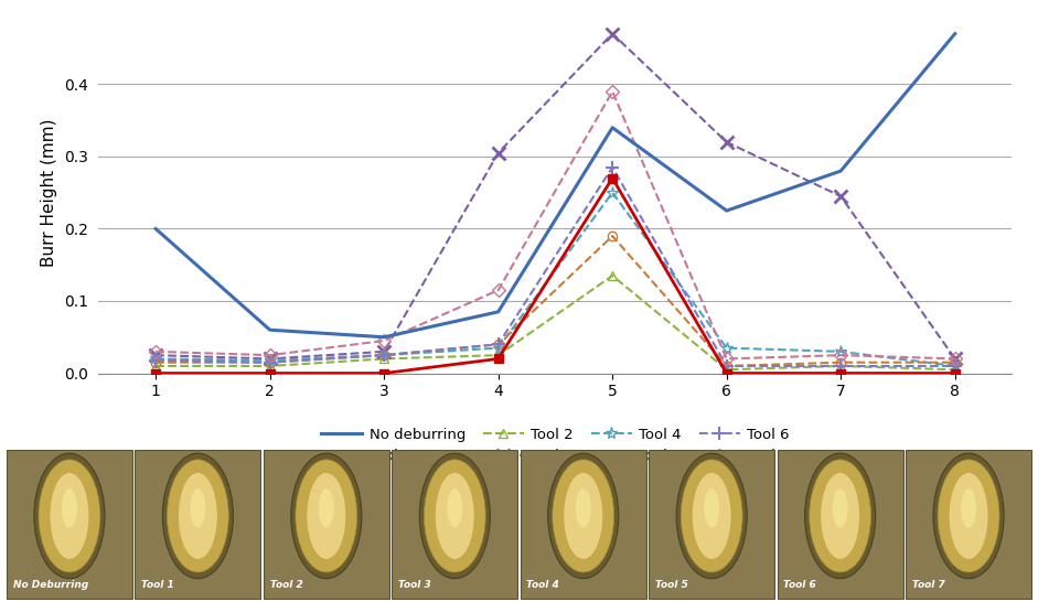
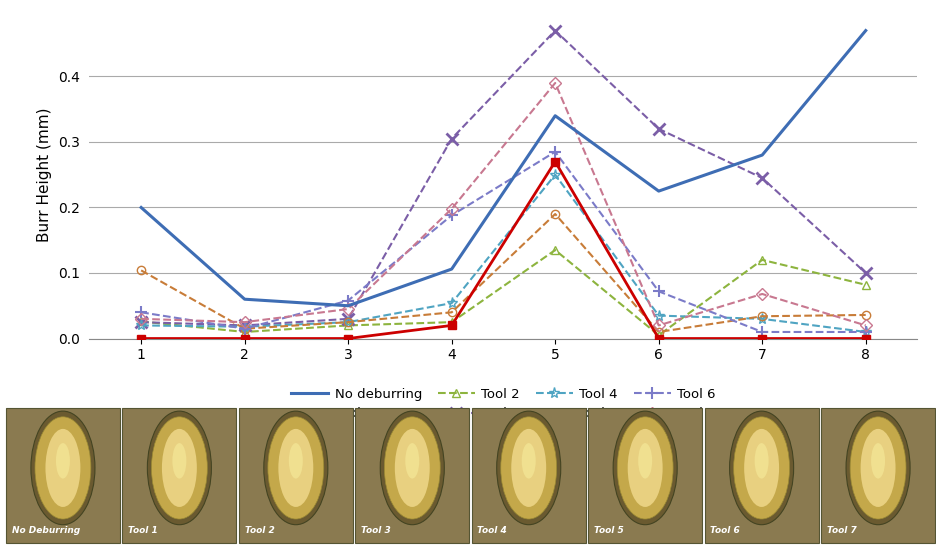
Tool 2/1: 0.010 -> 0.026
Tool 5/1: 0.015 -> 0.104
Tool 6/1: 0.018 -> 0.040
Tool 6/3: 0.025 -> 0.058
No deburring/4: 0.085 -> 0.106
Tool 4/4: 0.035 -> 0.054
Tool 6/4: 0.040 -> 0.188
Tool 7/4: 0.115 -> 0.198
Tool 6/6: 0.010 -> 0.072
Tool 2/7: 0.010 -> 0.120
Tool 5/7: 0.015 -> 0.034
Tool 7/7: 0.025 -> 0.068
Tool 2/8: 0.005 -> 0.082
Tool 3/8: 0.020 -> 0.100
Tool 5/8: 0.015 -> 0.036
